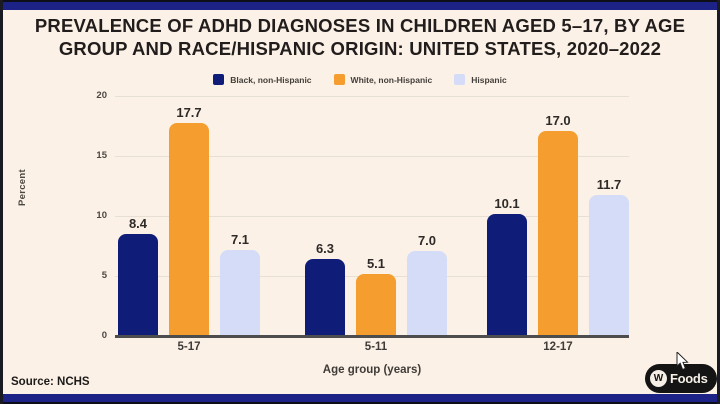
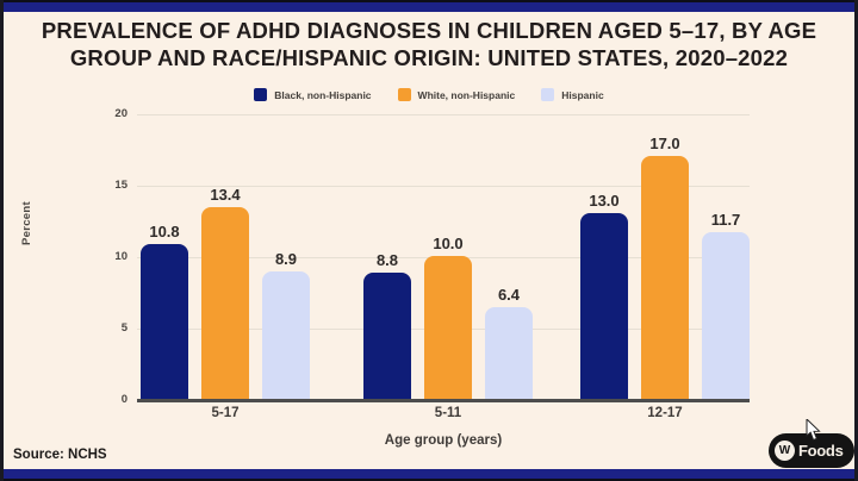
Black, non-Hispanic/5-17: 8.4 -> 10.8
White, non-Hispanic/5-17: 17.7 -> 13.4
Hispanic/5-17: 7.1 -> 8.9
Black, non-Hispanic/5-11: 6.3 -> 8.8
White, non-Hispanic/5-11: 5.1 -> 10.0
Hispanic/5-11: 7.0 -> 6.4
Black, non-Hispanic/12-17: 10.1 -> 13.0
